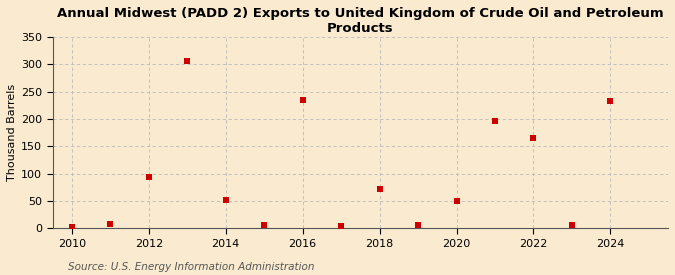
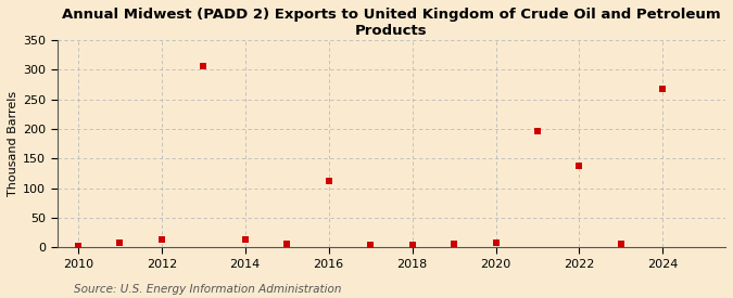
2012: 94 -> 14
2014: 52 -> 13
2016: 234 -> 112
2018: 72 -> 5
2020: 50 -> 8
2022: 166 -> 137
2024: 232 -> 268
